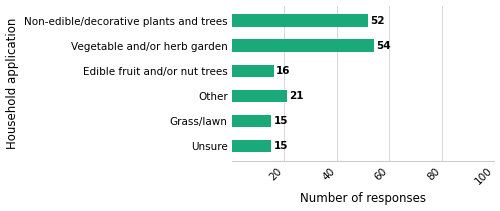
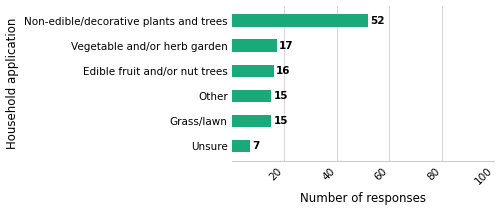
Vegetable and/or herb garden: 54 -> 17
Other: 21 -> 15
Unsure: 15 -> 7
